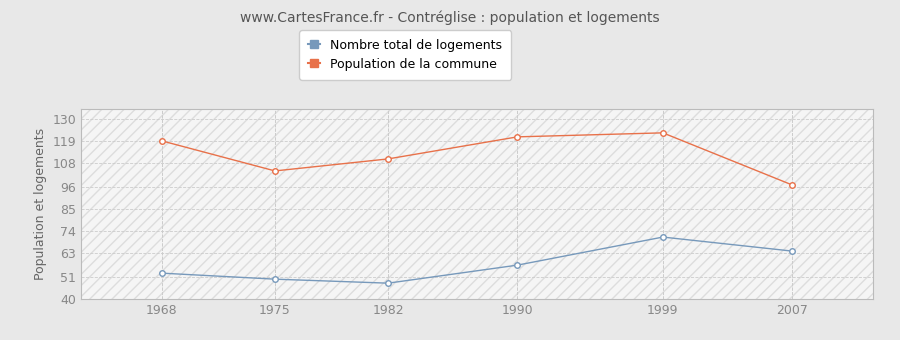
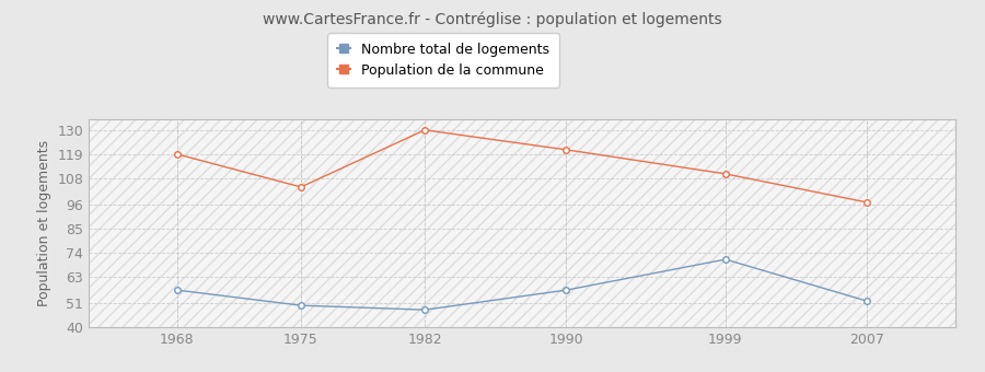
Nombre total de logements/1968: 53 -> 57
Population de la commune/1982: 110 -> 130
Population de la commune/1999: 123 -> 110
Nombre total de logements/2007: 64 -> 52
